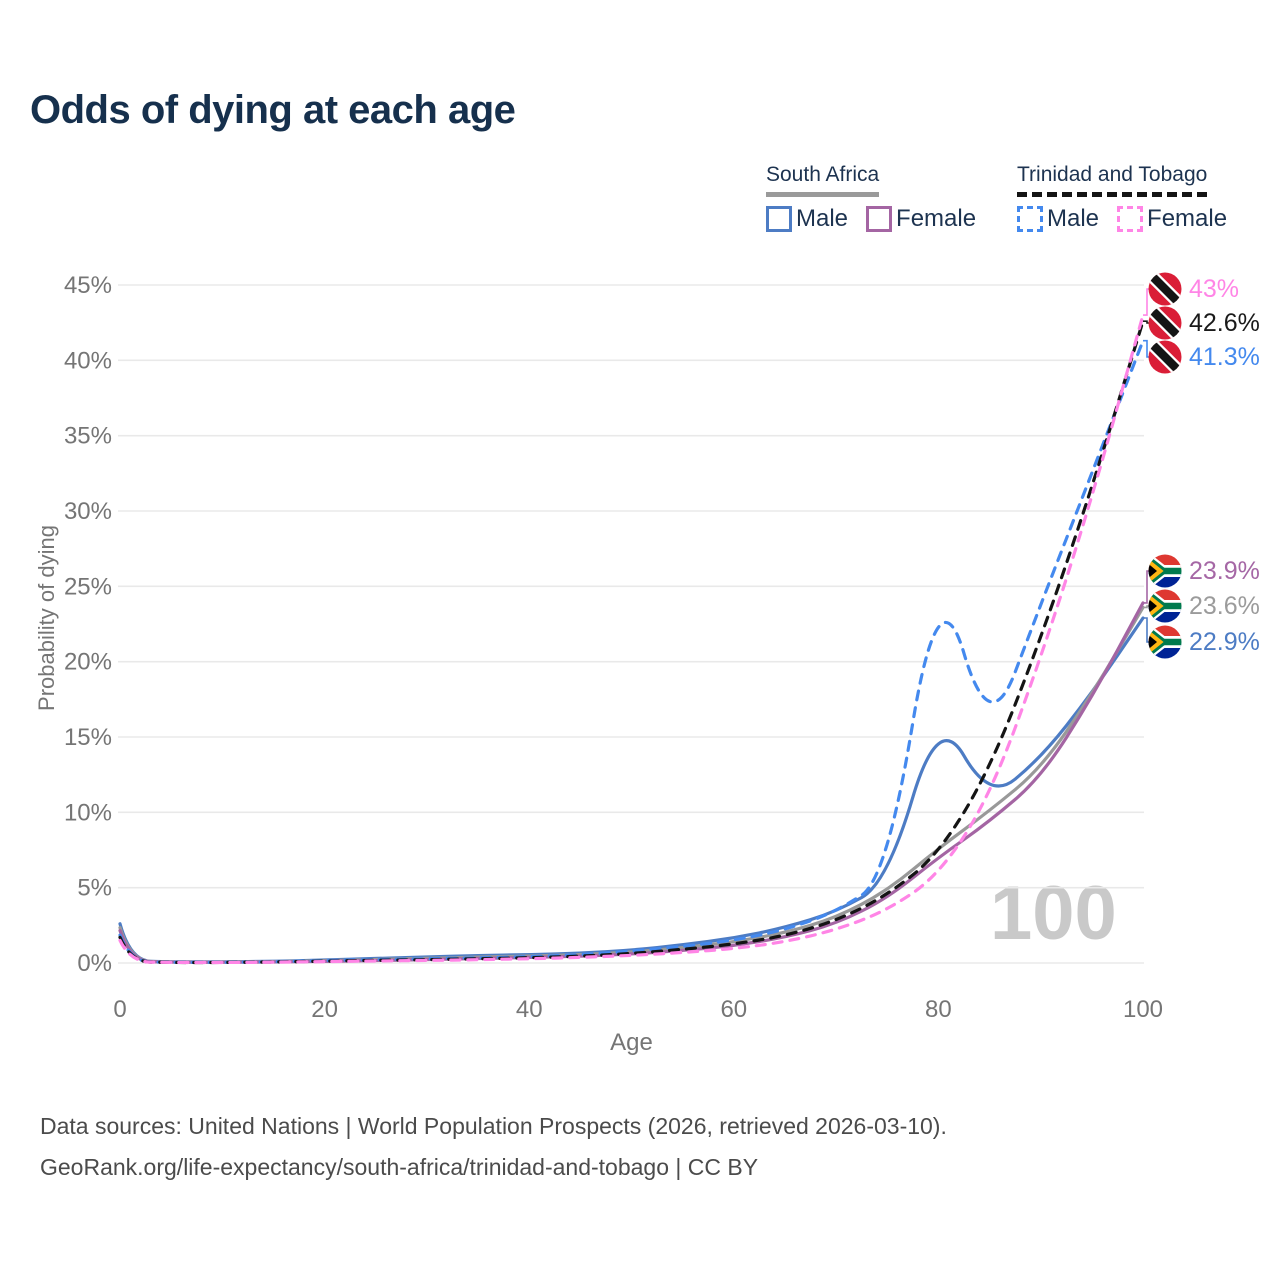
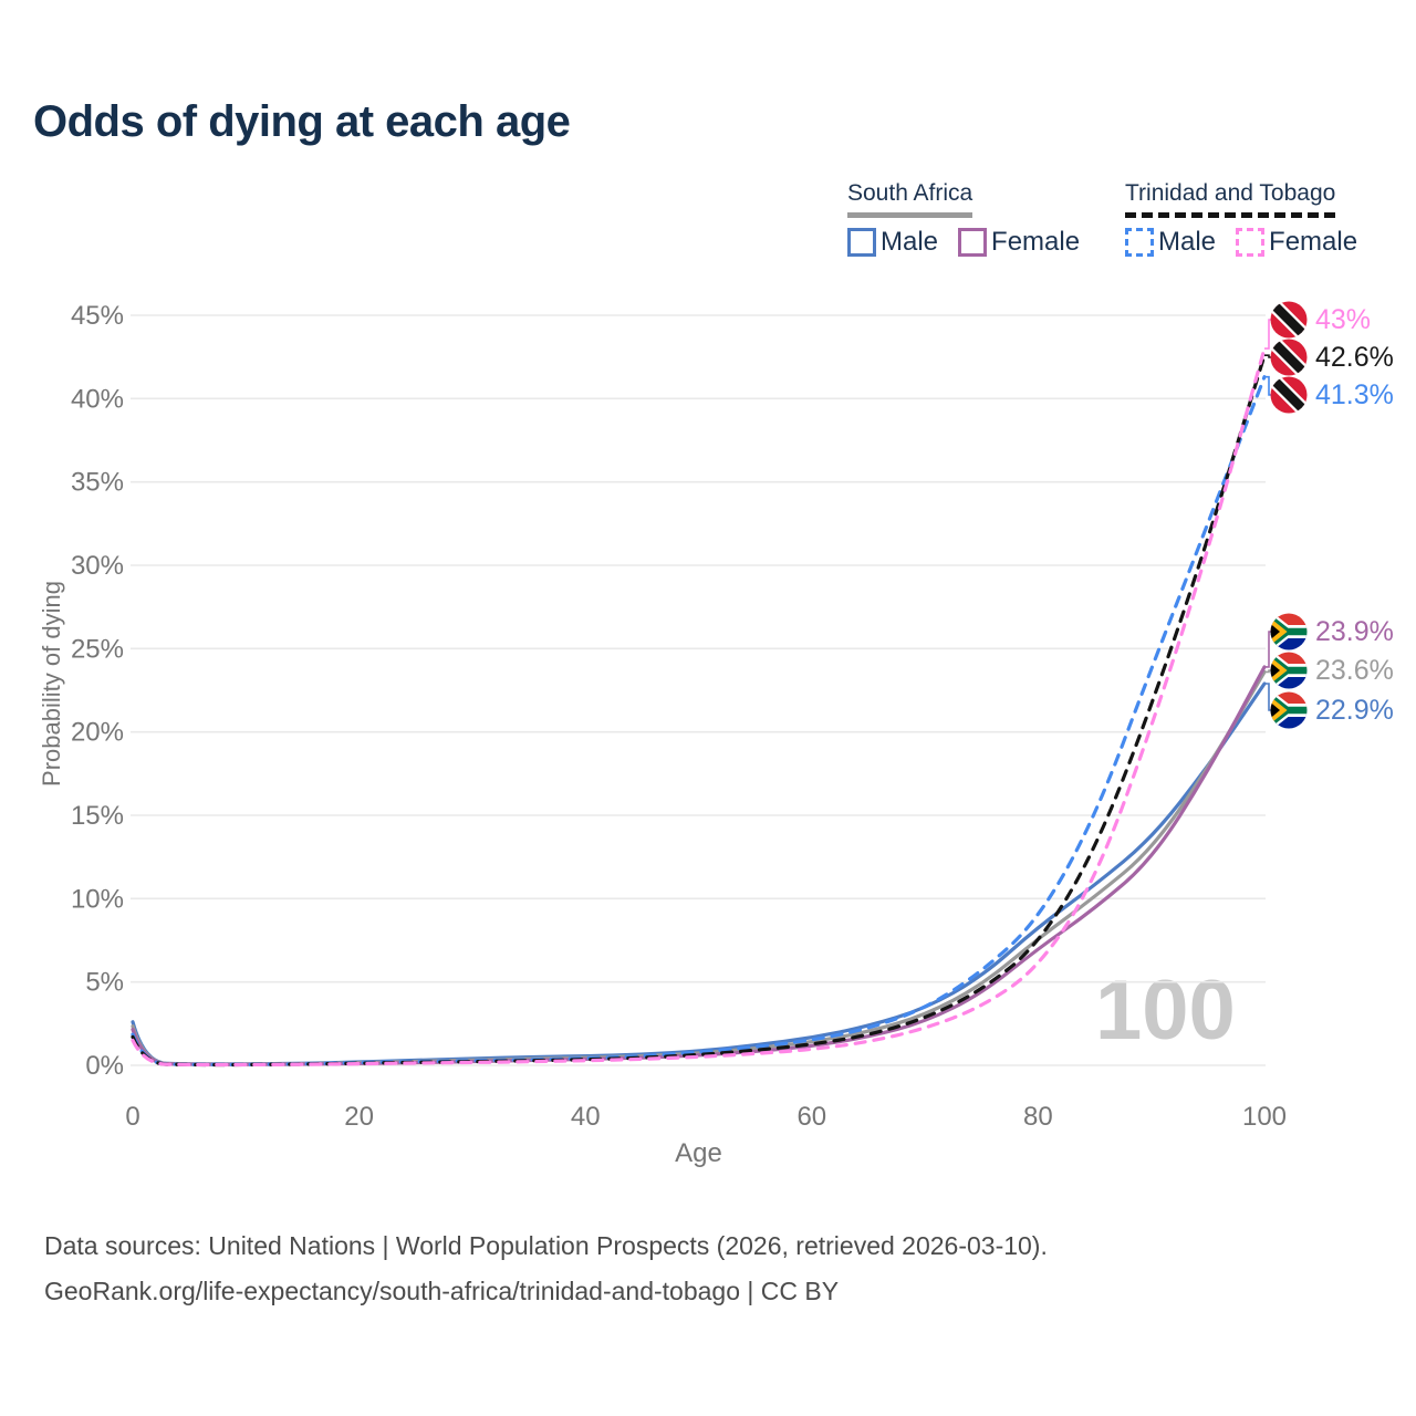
South Africa Male/80: 16.7% -> 8.3%
Trinidad and Tobago Male/80: 26.3% -> 8.7%
